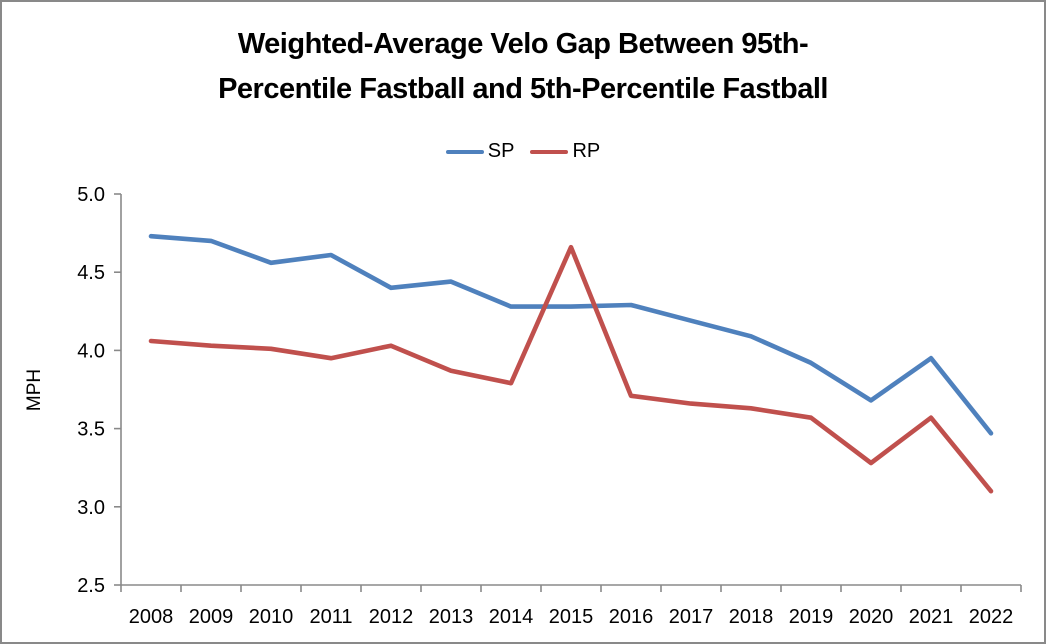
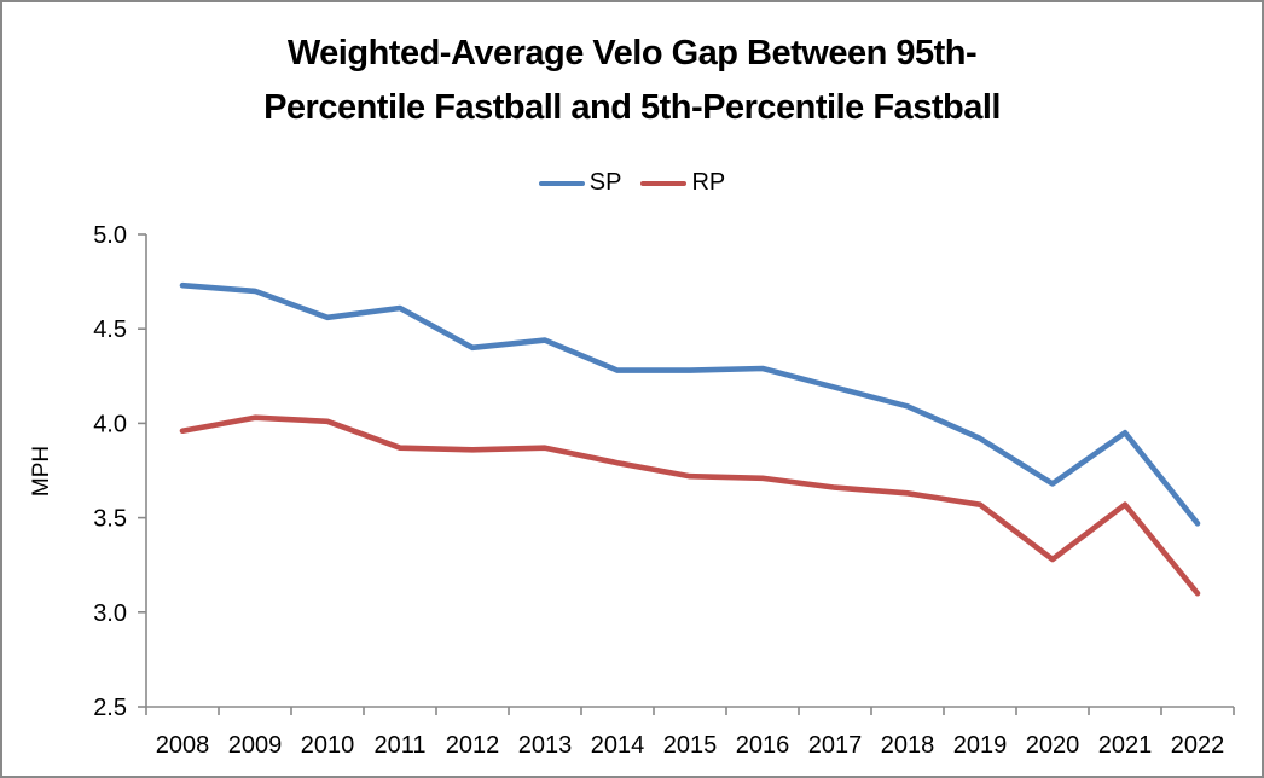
RP/2008: 4.06 -> 3.96
RP/2011: 3.95 -> 3.87
RP/2012: 4.03 -> 3.86
RP/2015: 4.66 -> 3.72
